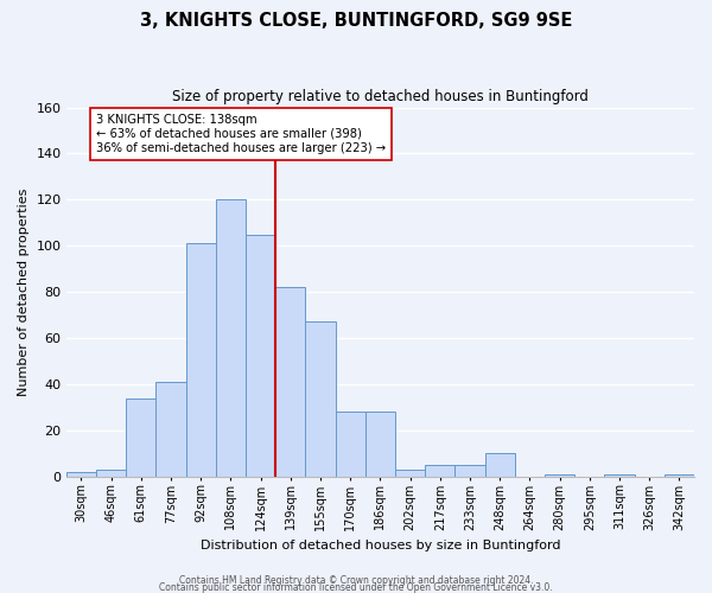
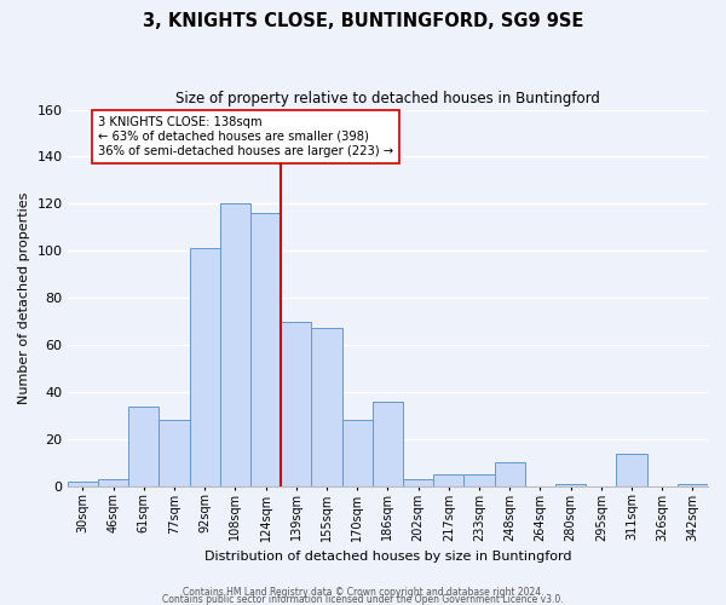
77sqm: 41 -> 28
124sqm: 105 -> 116
139sqm: 82 -> 70
186sqm: 28 -> 36
311sqm: 1 -> 14
